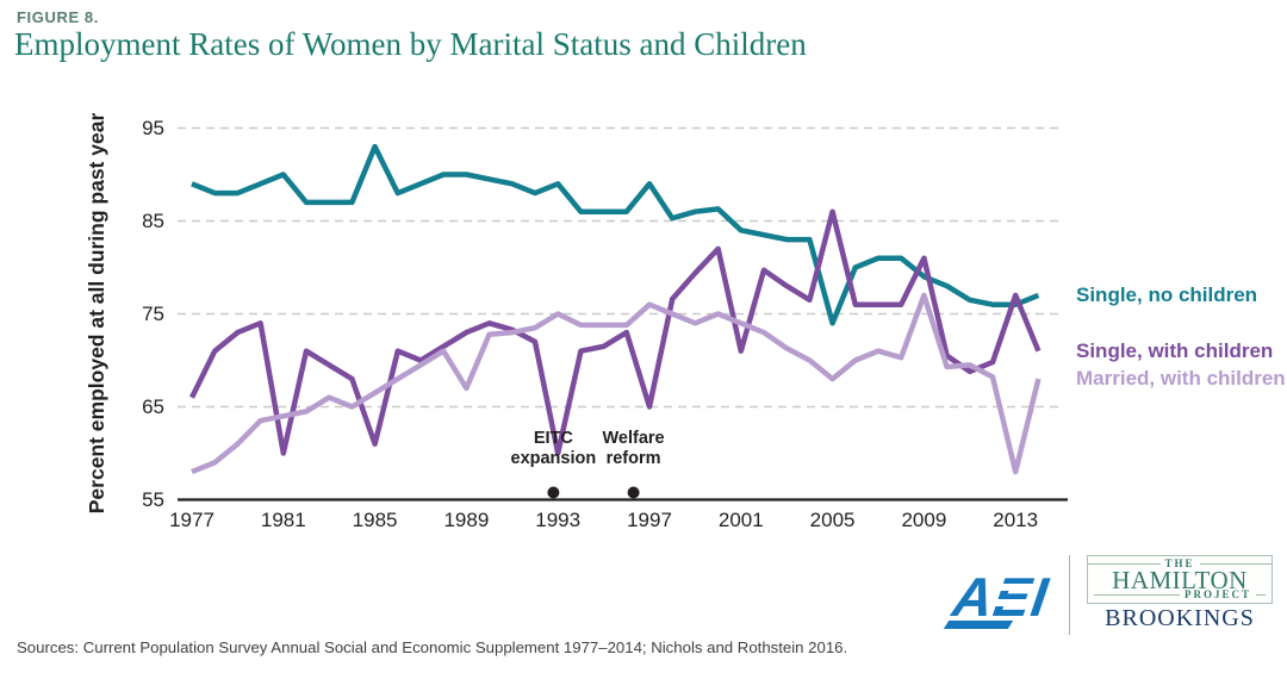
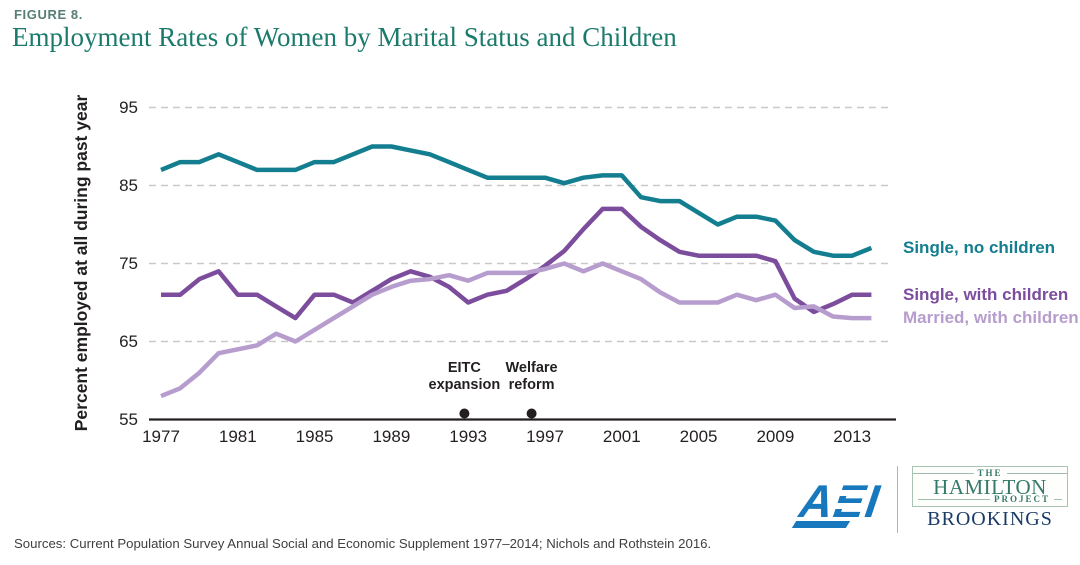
Single, no children/1977: 89 -> 87
Single, with children/1977: 66 -> 71
Single, no children/1981: 90 -> 88
Single, with children/1981: 60 -> 71
Single, no children/1985: 93 -> 88
Single, with children/1985: 61 -> 71
Married, with children/1989: 67 -> 72
Single, no children/1993: 89 -> 87
Single, with children/1993: 60 -> 70
Married, with children/1993: 75 -> 73
Single, no children/1997: 89 -> 86
Single, with children/1997: 65 -> 75
Married, with children/1997: 76 -> 74
Single, no children/2001: 84 -> 86
Single, with children/2001: 71 -> 82
Single, no children/2005: 74 -> 82
Single, with children/2005: 86 -> 76
Married, with children/2005: 68 -> 70
Single, no children/2009: 79 -> 80
Single, with children/2009: 81 -> 75
Married, with children/2009: 77 -> 71
Single, with children/2013: 77 -> 71
Married, with children/2013: 58 -> 68
